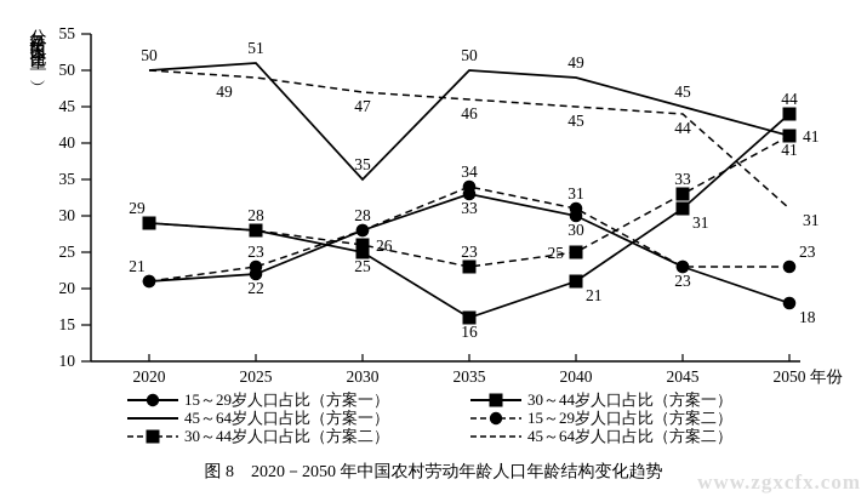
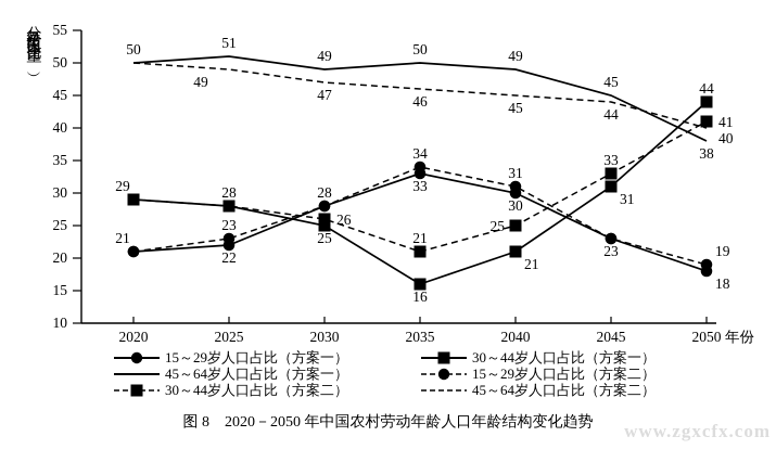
45～64岁人口占比（方案一）/2030: 35 -> 49
30～44岁人口占比（方案二）/2035: 23 -> 21
45～64岁人口占比（方案一）/2050: 41 -> 38
15～29岁人口占比（方案二）/2050: 23 -> 19
45～64岁人口占比（方案二）/2050: 31 -> 40
